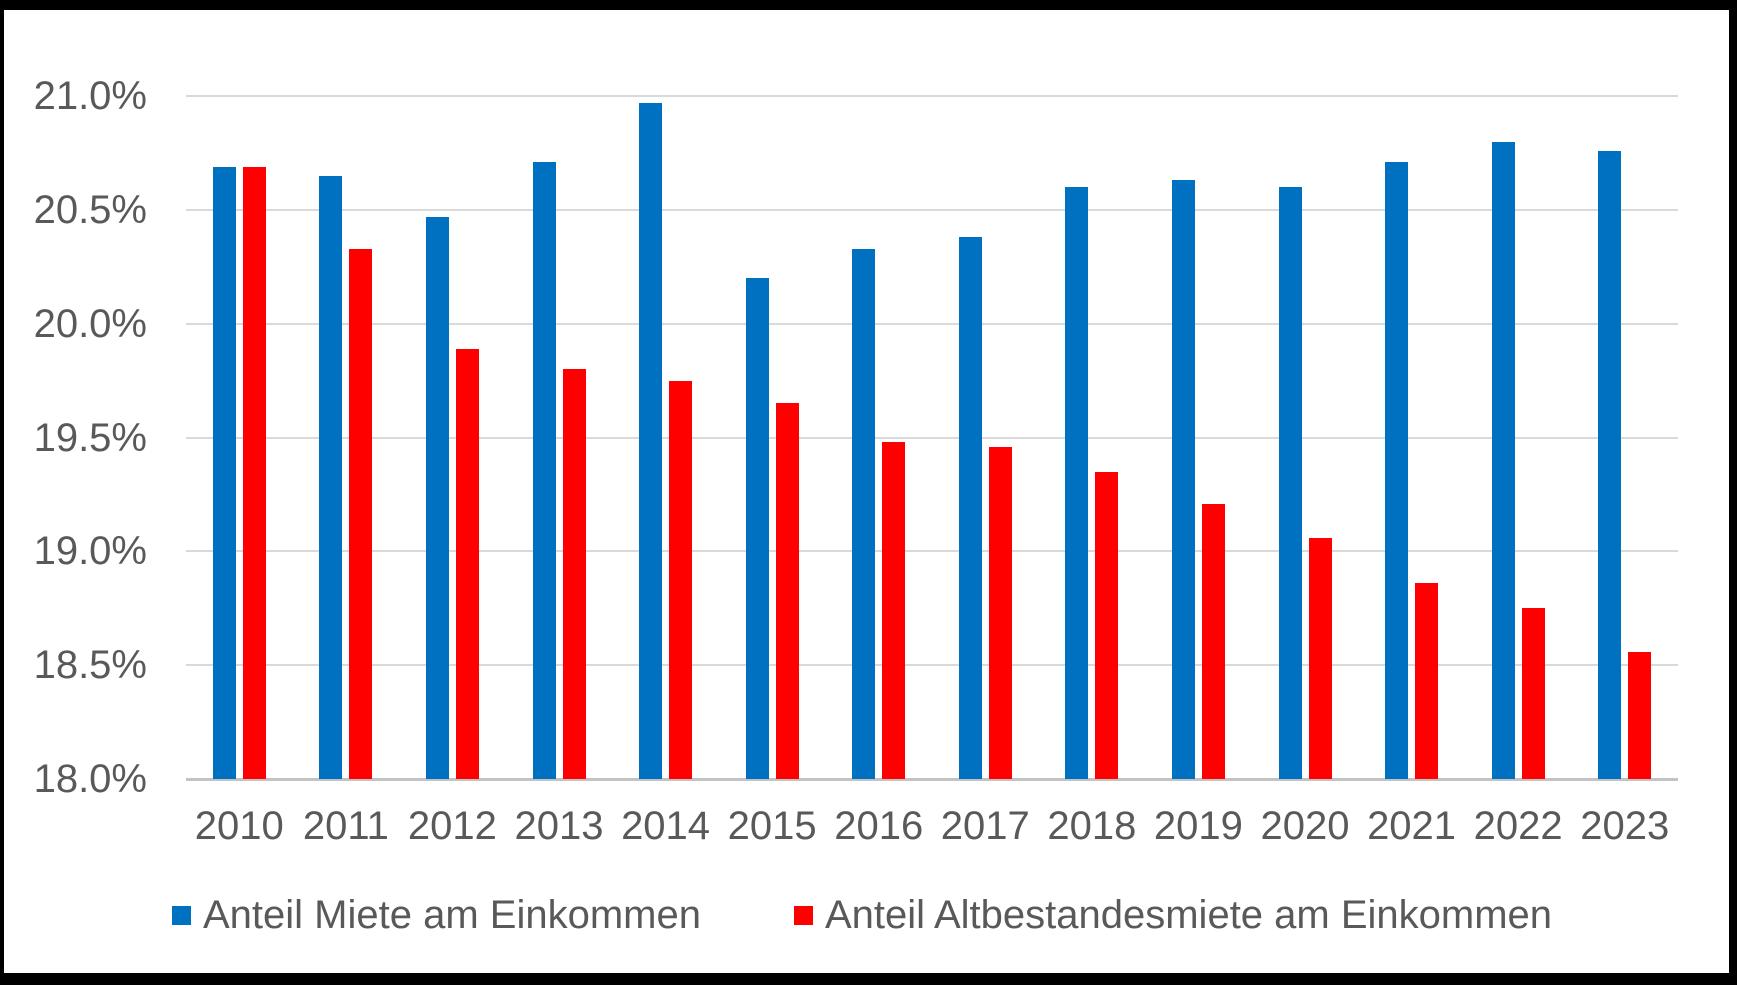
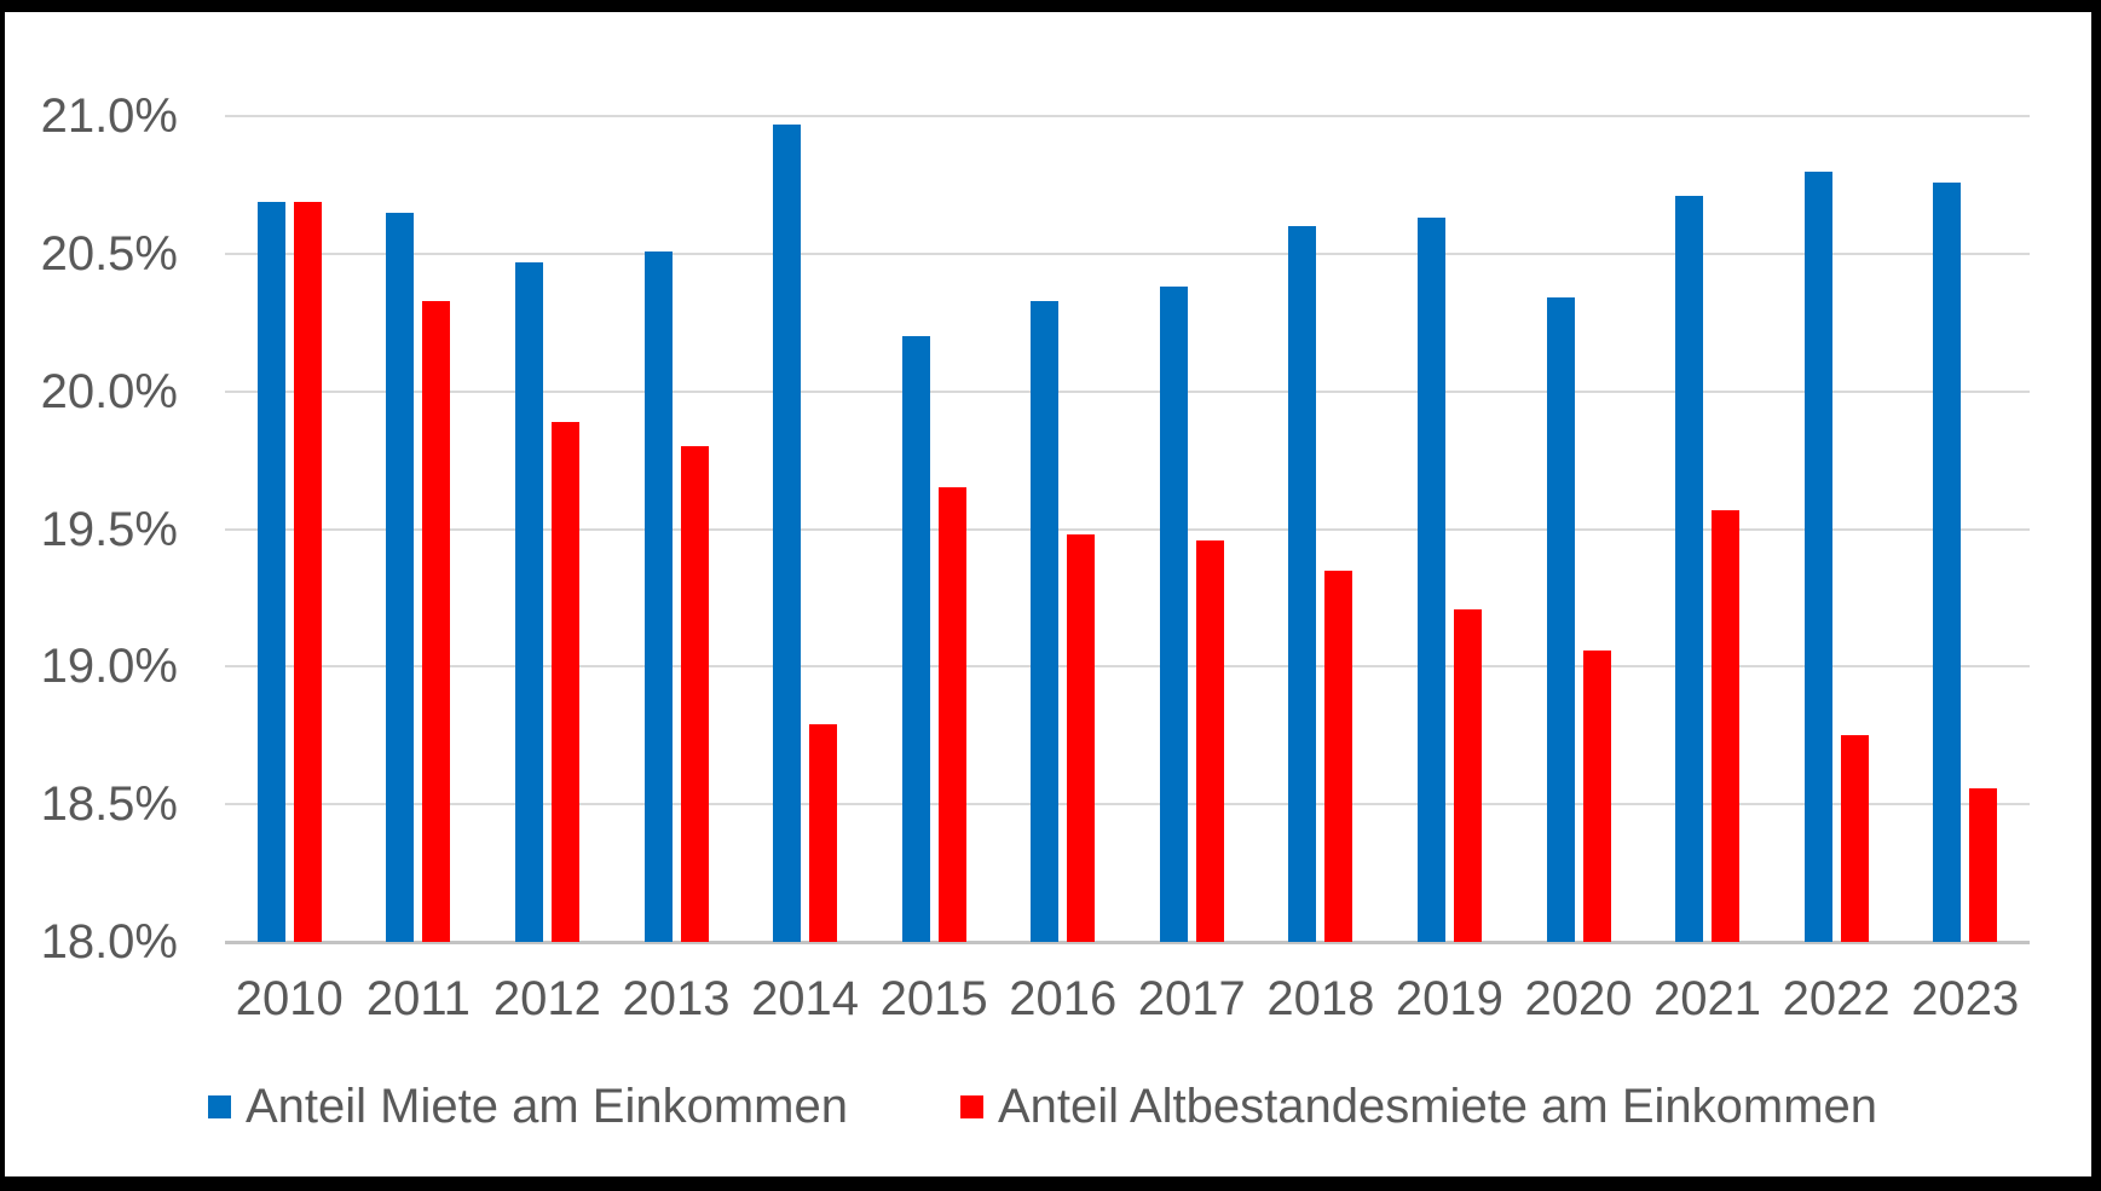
Anteil Miete am Einkommen/2013: 20.71% -> 20.51%
Anteil Altbestandesmiete am Einkommen/2014: 19.75% -> 18.79%
Anteil Miete am Einkommen/2020: 20.60% -> 20.34%
Anteil Altbestandesmiete am Einkommen/2021: 18.86% -> 19.57%
